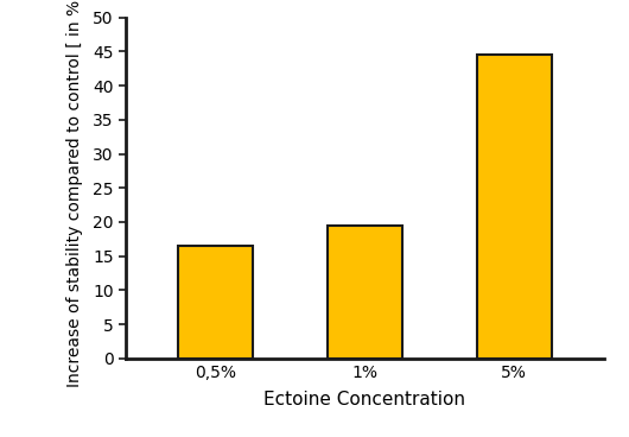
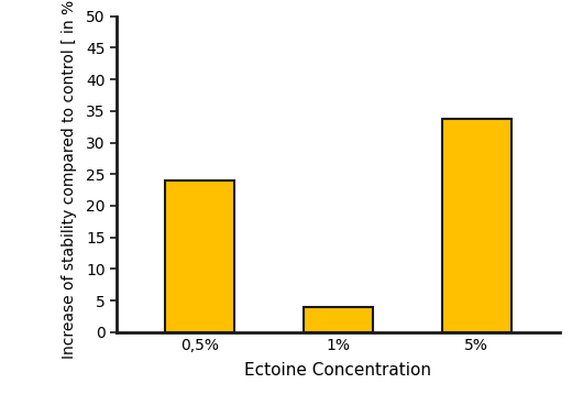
0,5%: 16.5 -> 24.0
1%: 19.5 -> 4.0
5%: 44.5 -> 33.8
